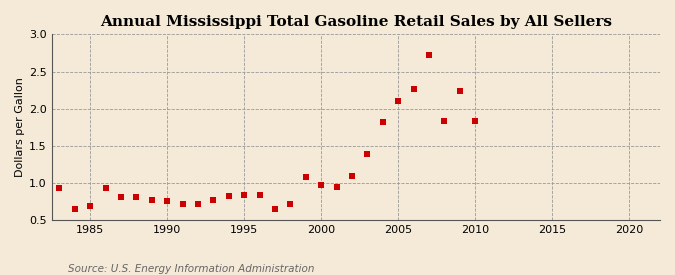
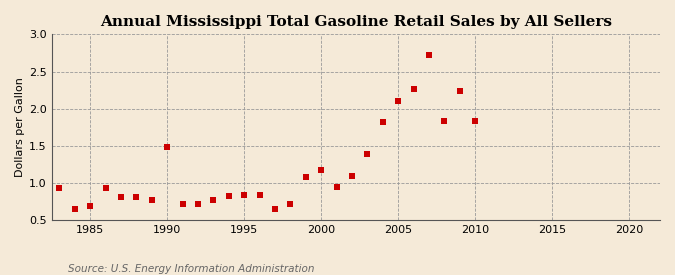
1990: 0.76 -> 1.48
2000: 0.97 -> 1.18
